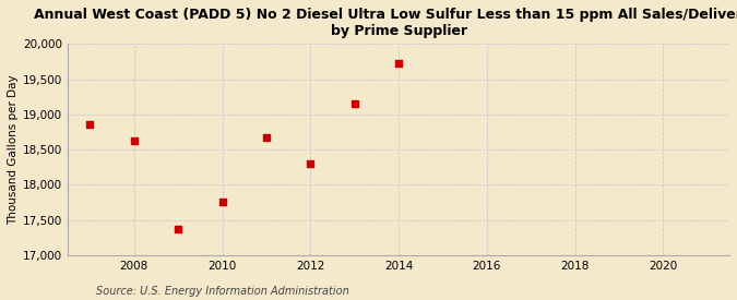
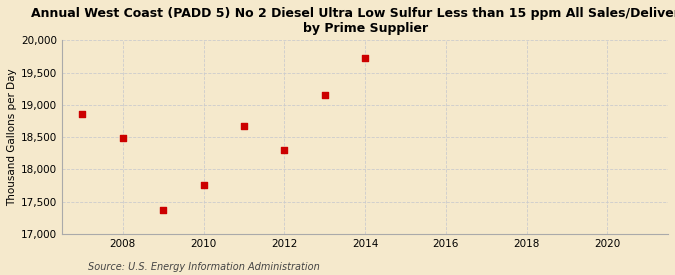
2008: 18,620 -> 18,480
